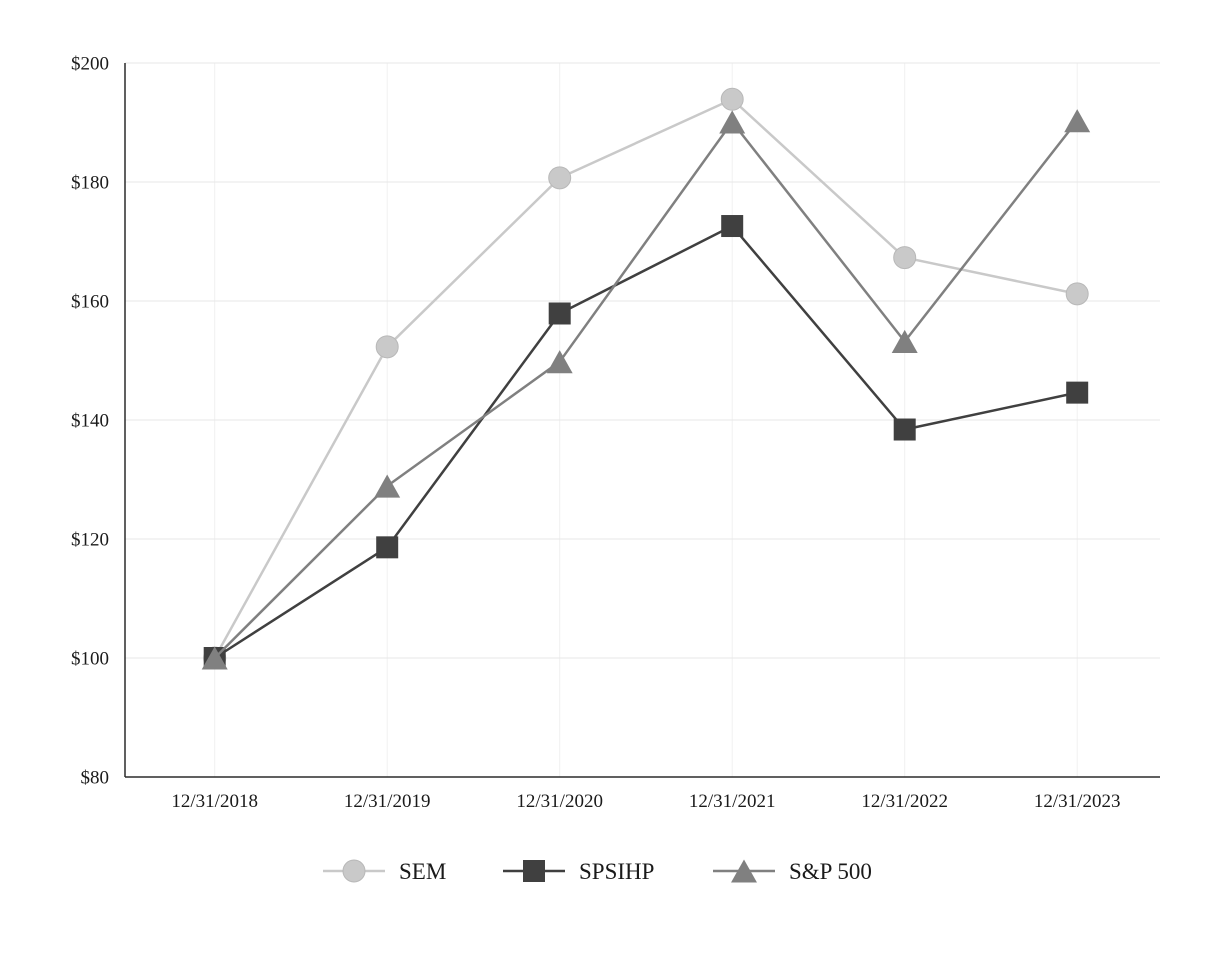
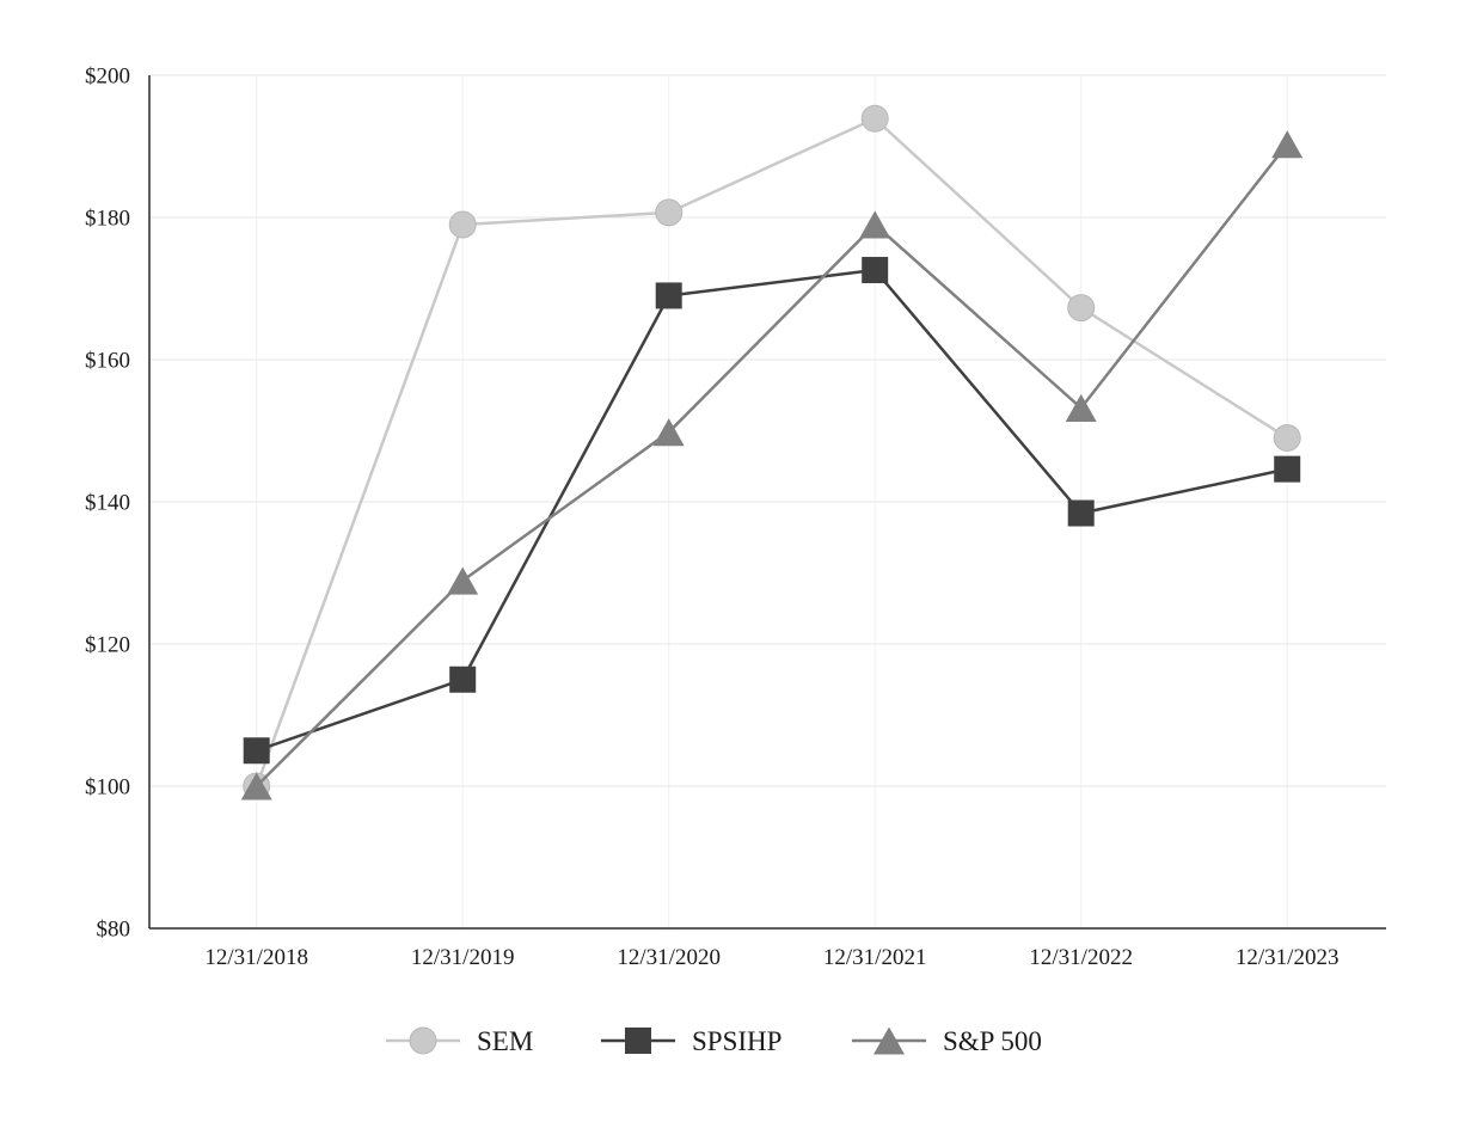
SPSIHP/12/31/2018: $100 -> $105
SEM/12/31/2019: $152 -> $179
SPSIHP/12/31/2019: $119 -> $115
SPSIHP/12/31/2020: $158 -> $169
S&P 500/12/31/2021: $190 -> $179
SEM/12/31/2023: $161 -> $149
